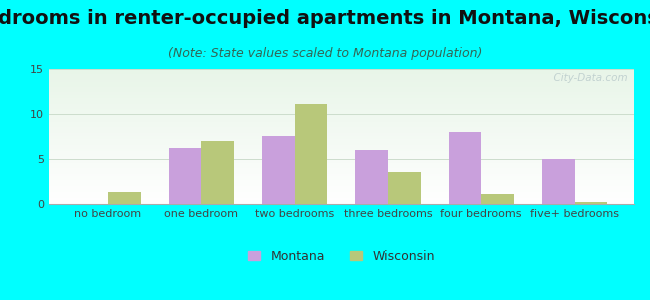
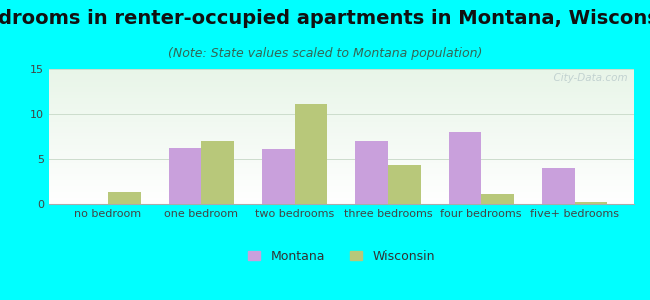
Montana/two bedrooms: 7.6 -> 6.1
Montana/three bedrooms: 6.0 -> 7.0
Wisconsin/three bedrooms: 3.6 -> 4.3
Montana/five+ bedrooms: 5.0 -> 4.0
